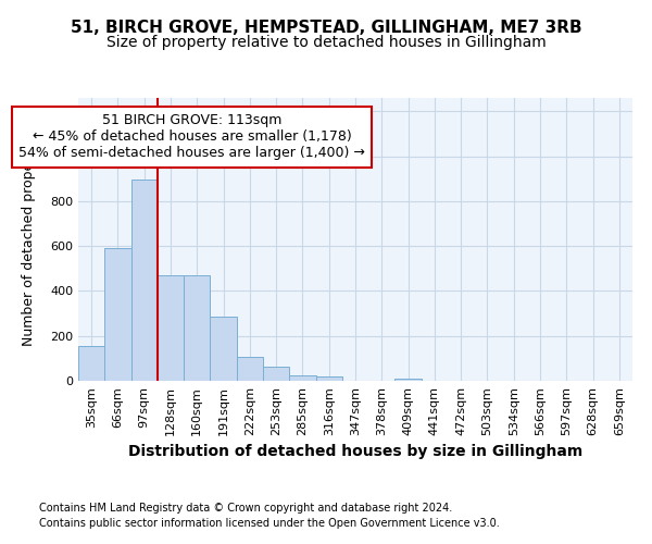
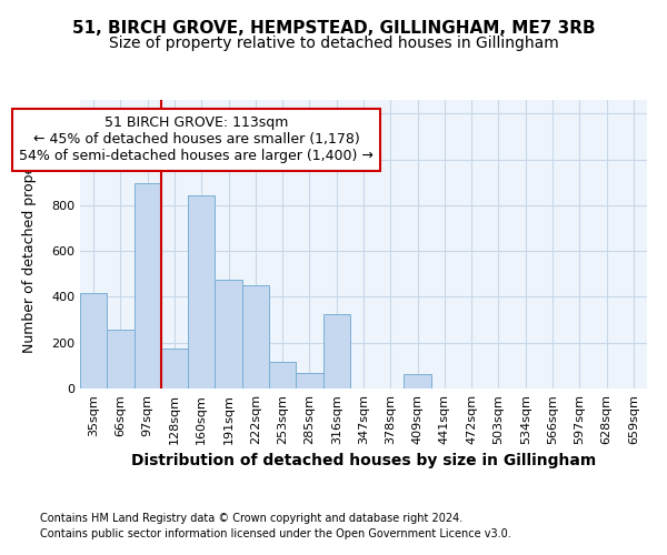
35sqm: 155 -> 415
66sqm: 590 -> 255
128sqm: 470 -> 175
160sqm: 470 -> 845
191sqm: 285 -> 475
222sqm: 105 -> 450
253sqm: 63 -> 115
285sqm: 25 -> 70
316sqm: 20 -> 325
409sqm: 12 -> 65
